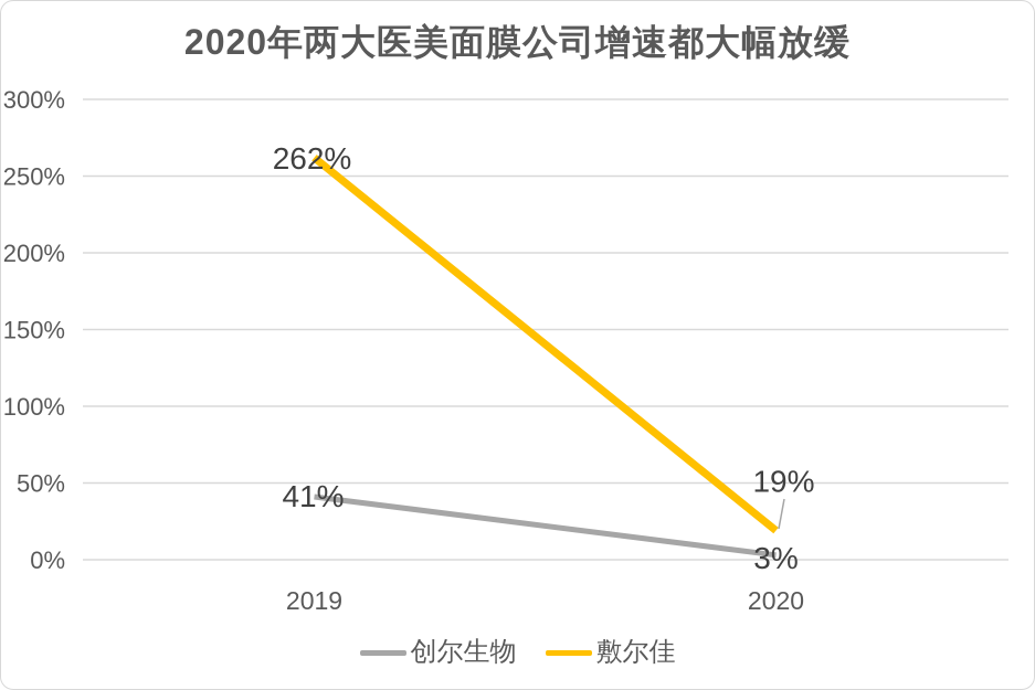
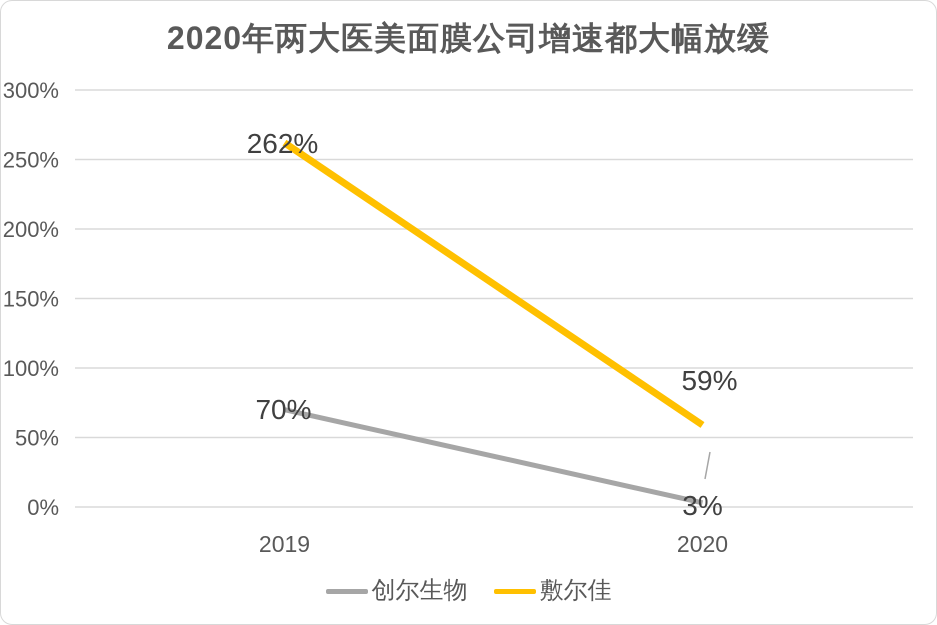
创尔生物/2019: 41% -> 70%
敷尔佳/2020: 19% -> 59%
